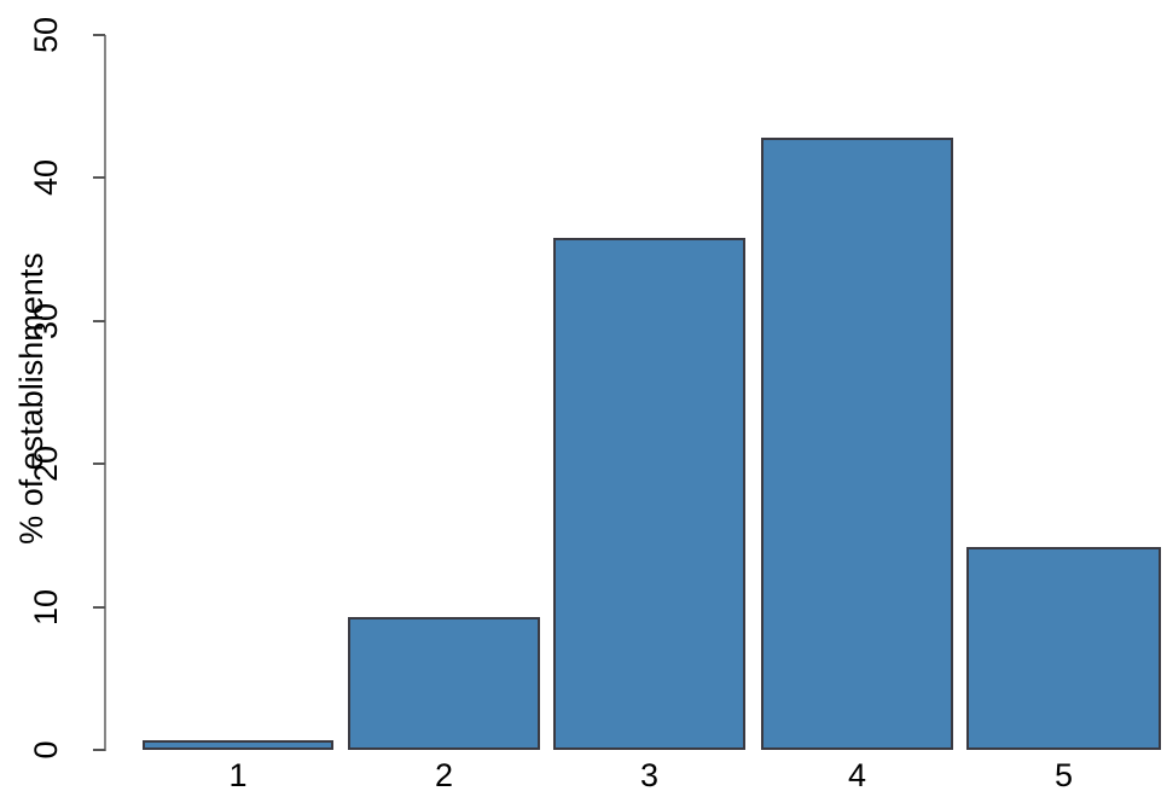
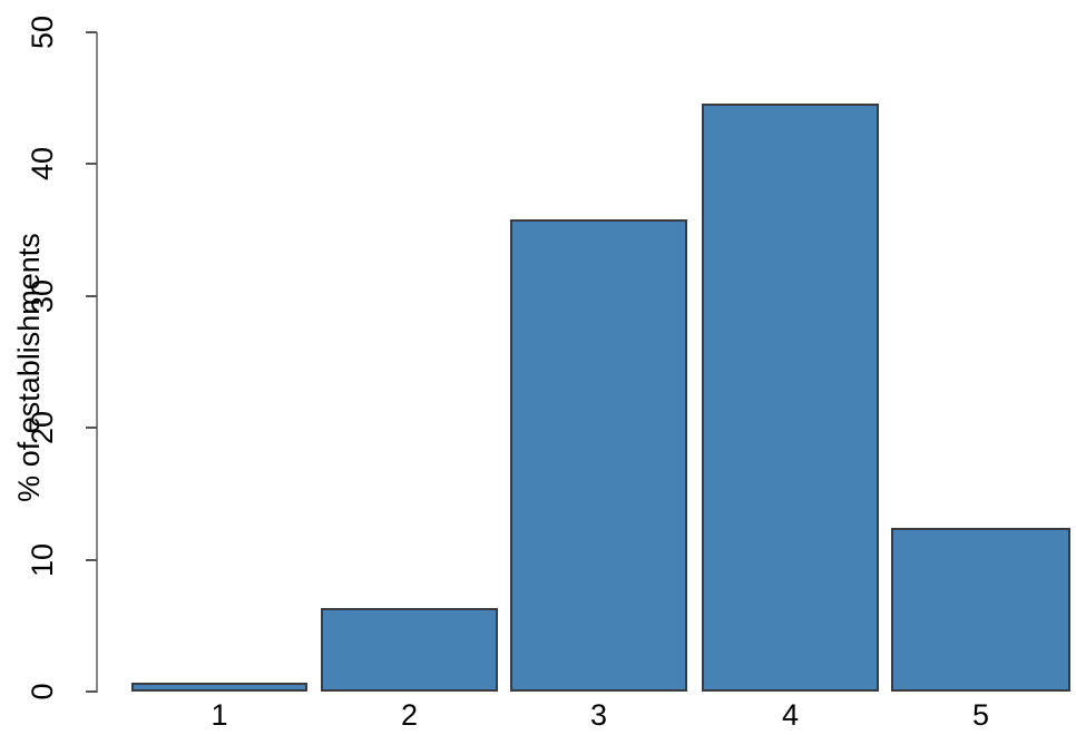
2: 9.3 -> 6.3
4: 42.8 -> 44.6
5: 14.2 -> 12.4
